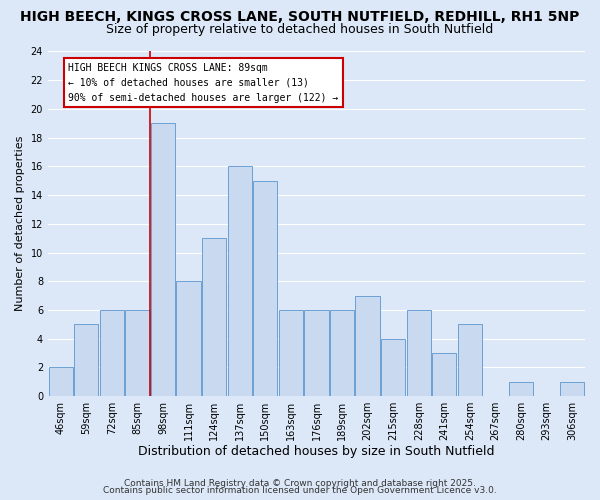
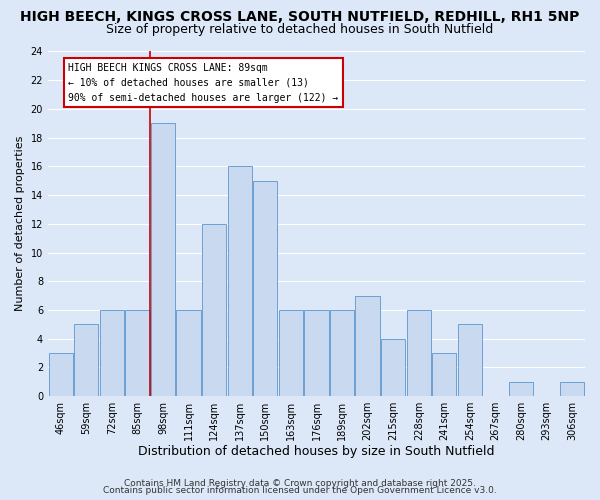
46sqm: 2 -> 3
111sqm: 8 -> 6
124sqm: 11 -> 12
